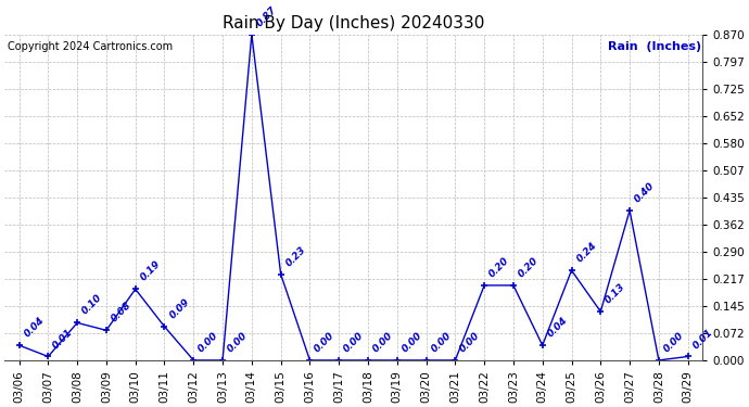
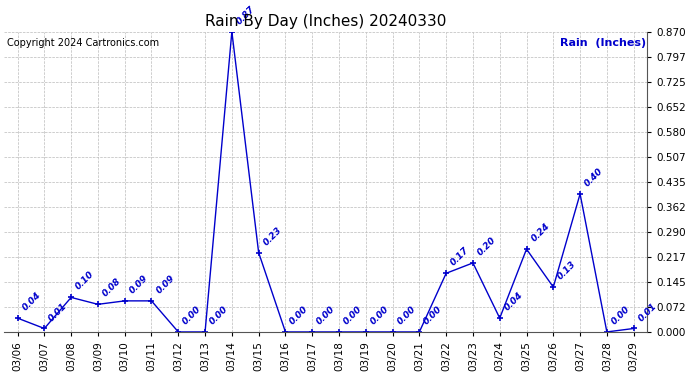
03/10: 0.19 -> 0.09
03/22: 0.20 -> 0.17
